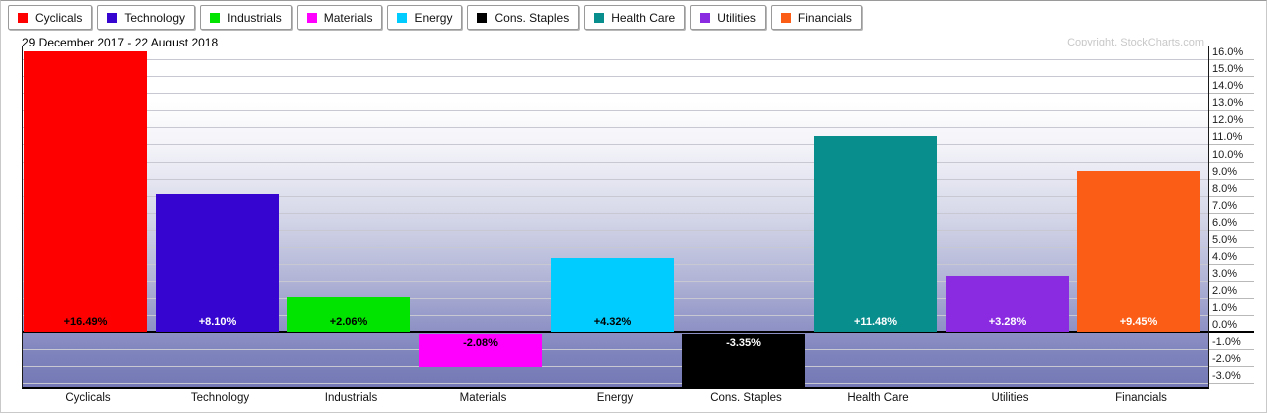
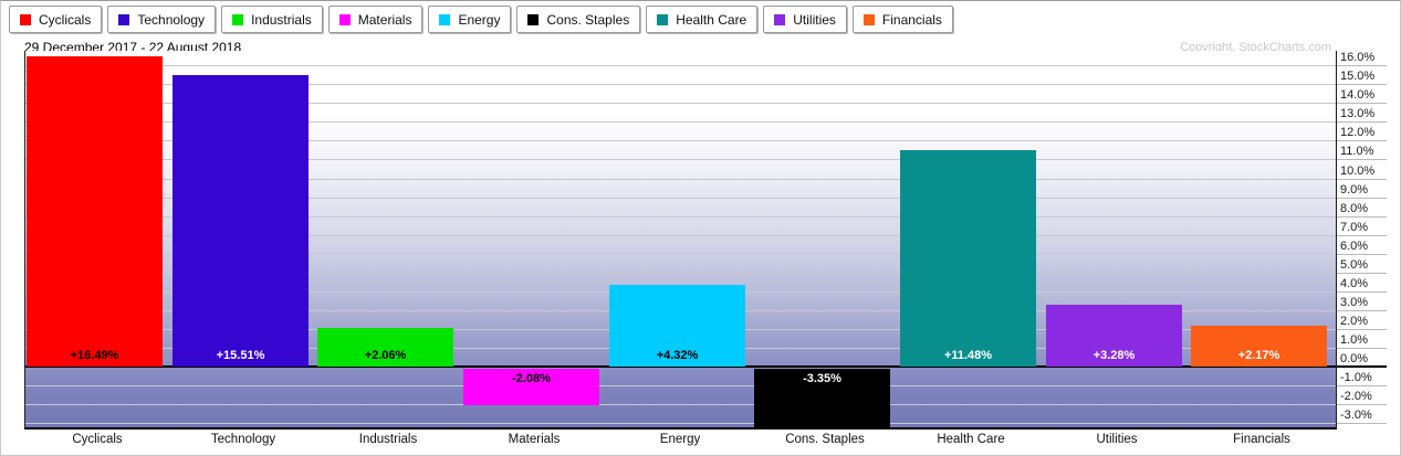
Technology: +8.10% -> +15.51%
Financials: +9.45% -> +2.17%
